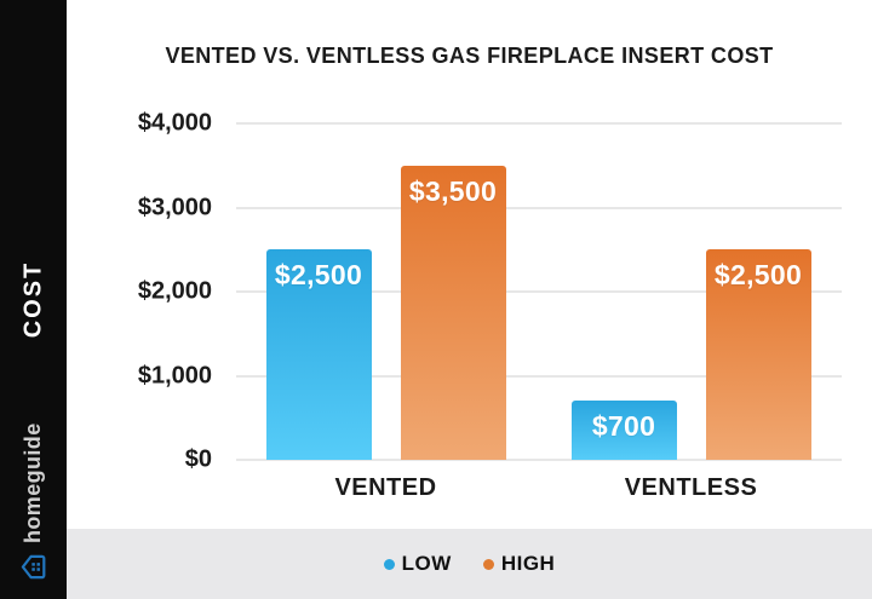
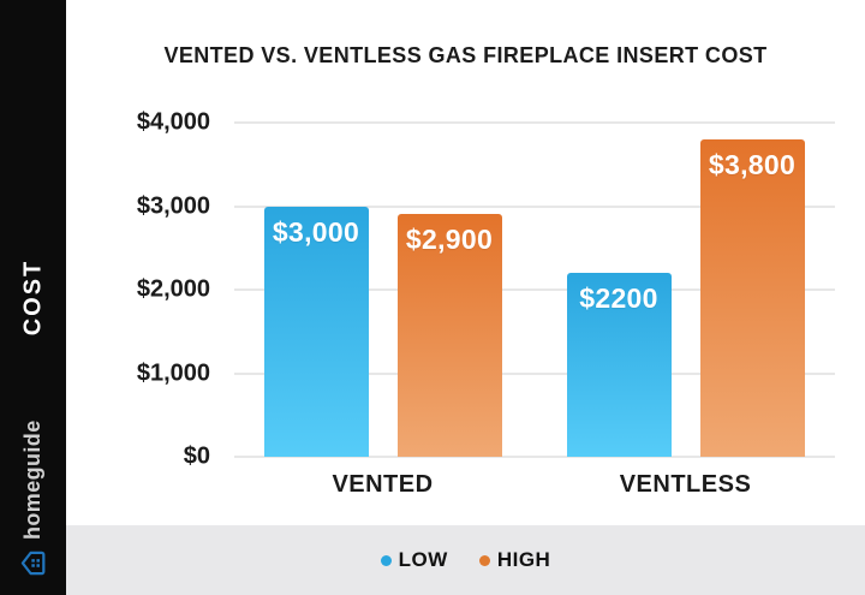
LOW/VENTED: $2,500 -> $3,000
HIGH/VENTED: $3,500 -> $2,900
LOW/VENTLESS: $700 -> $2200
HIGH/VENTLESS: $2,500 -> $3,800
